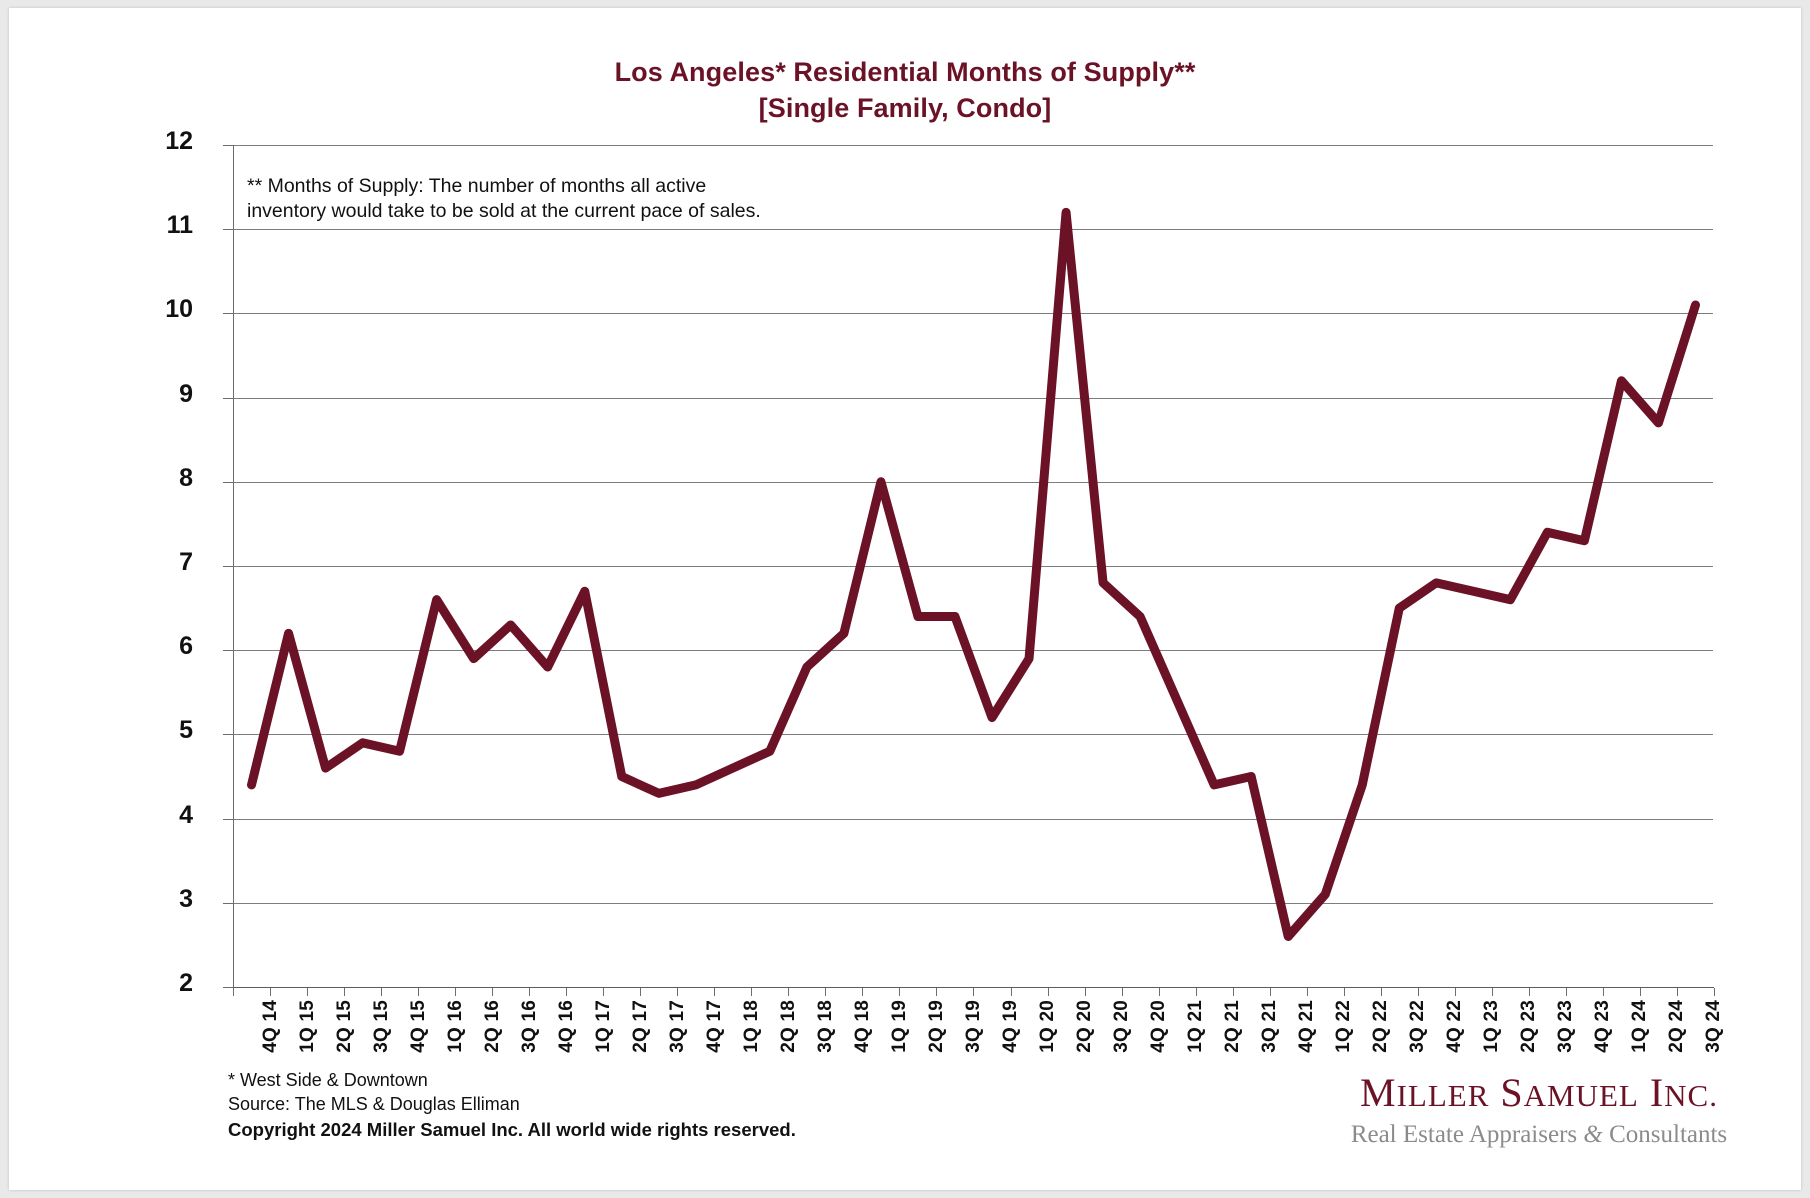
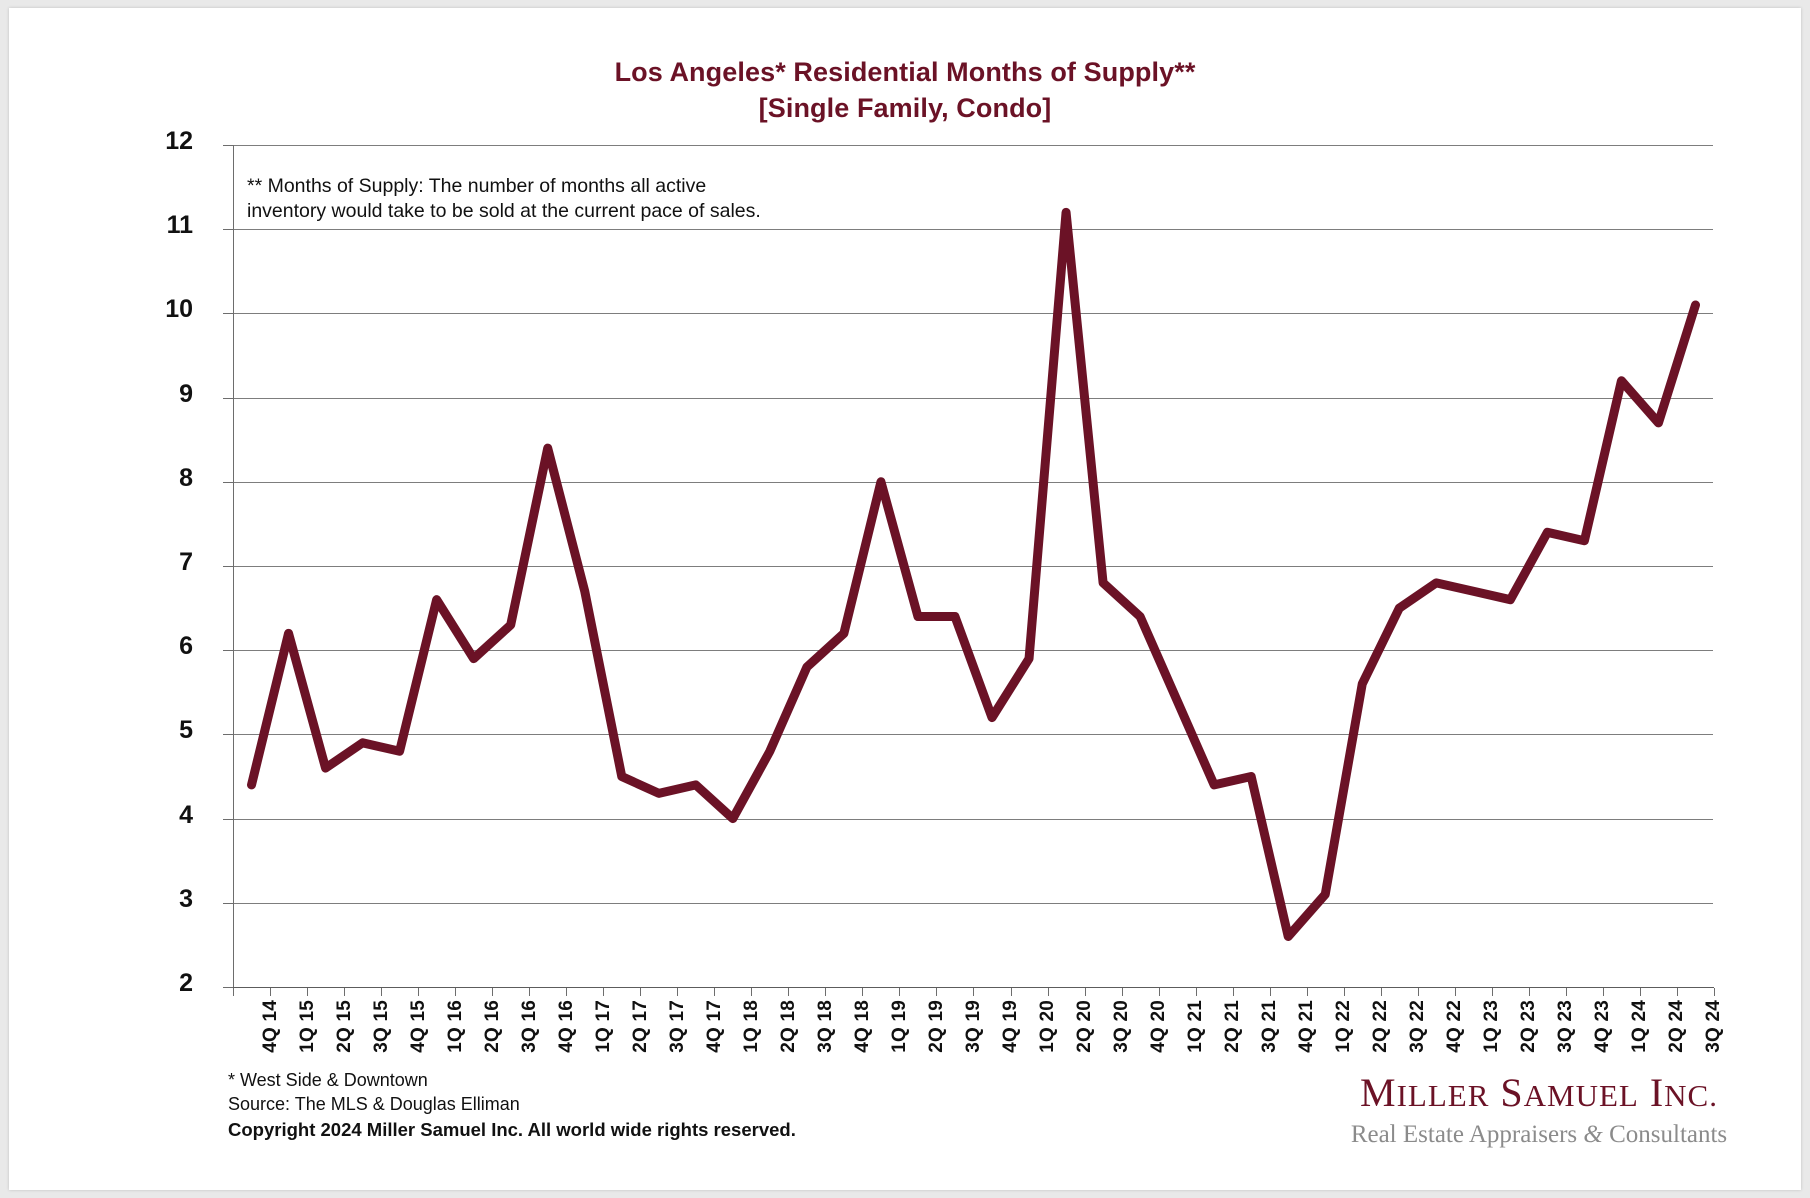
4Q 16: 5.8 -> 8.4
1Q 18: 4.6 -> 4.0
2Q 22: 4.4 -> 5.6
